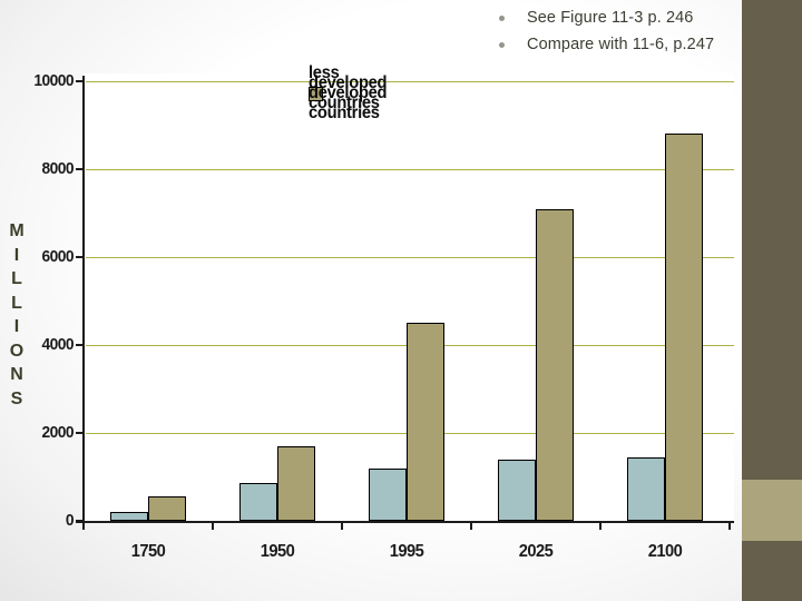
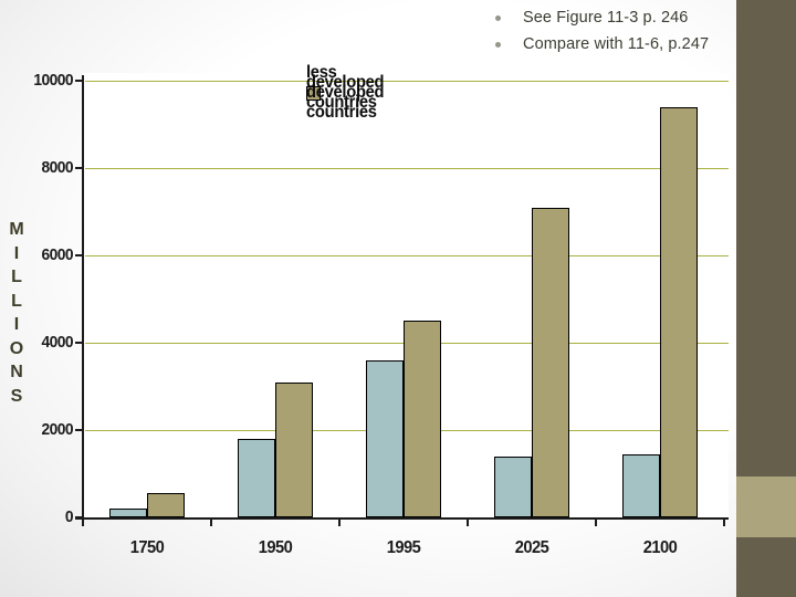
developed countries/1950: 800 -> 1800
less developed countries/1950: 1700 -> 3100
developed countries/1995: 1200 -> 3600
less developed countries/2100: 8800 -> 9400
